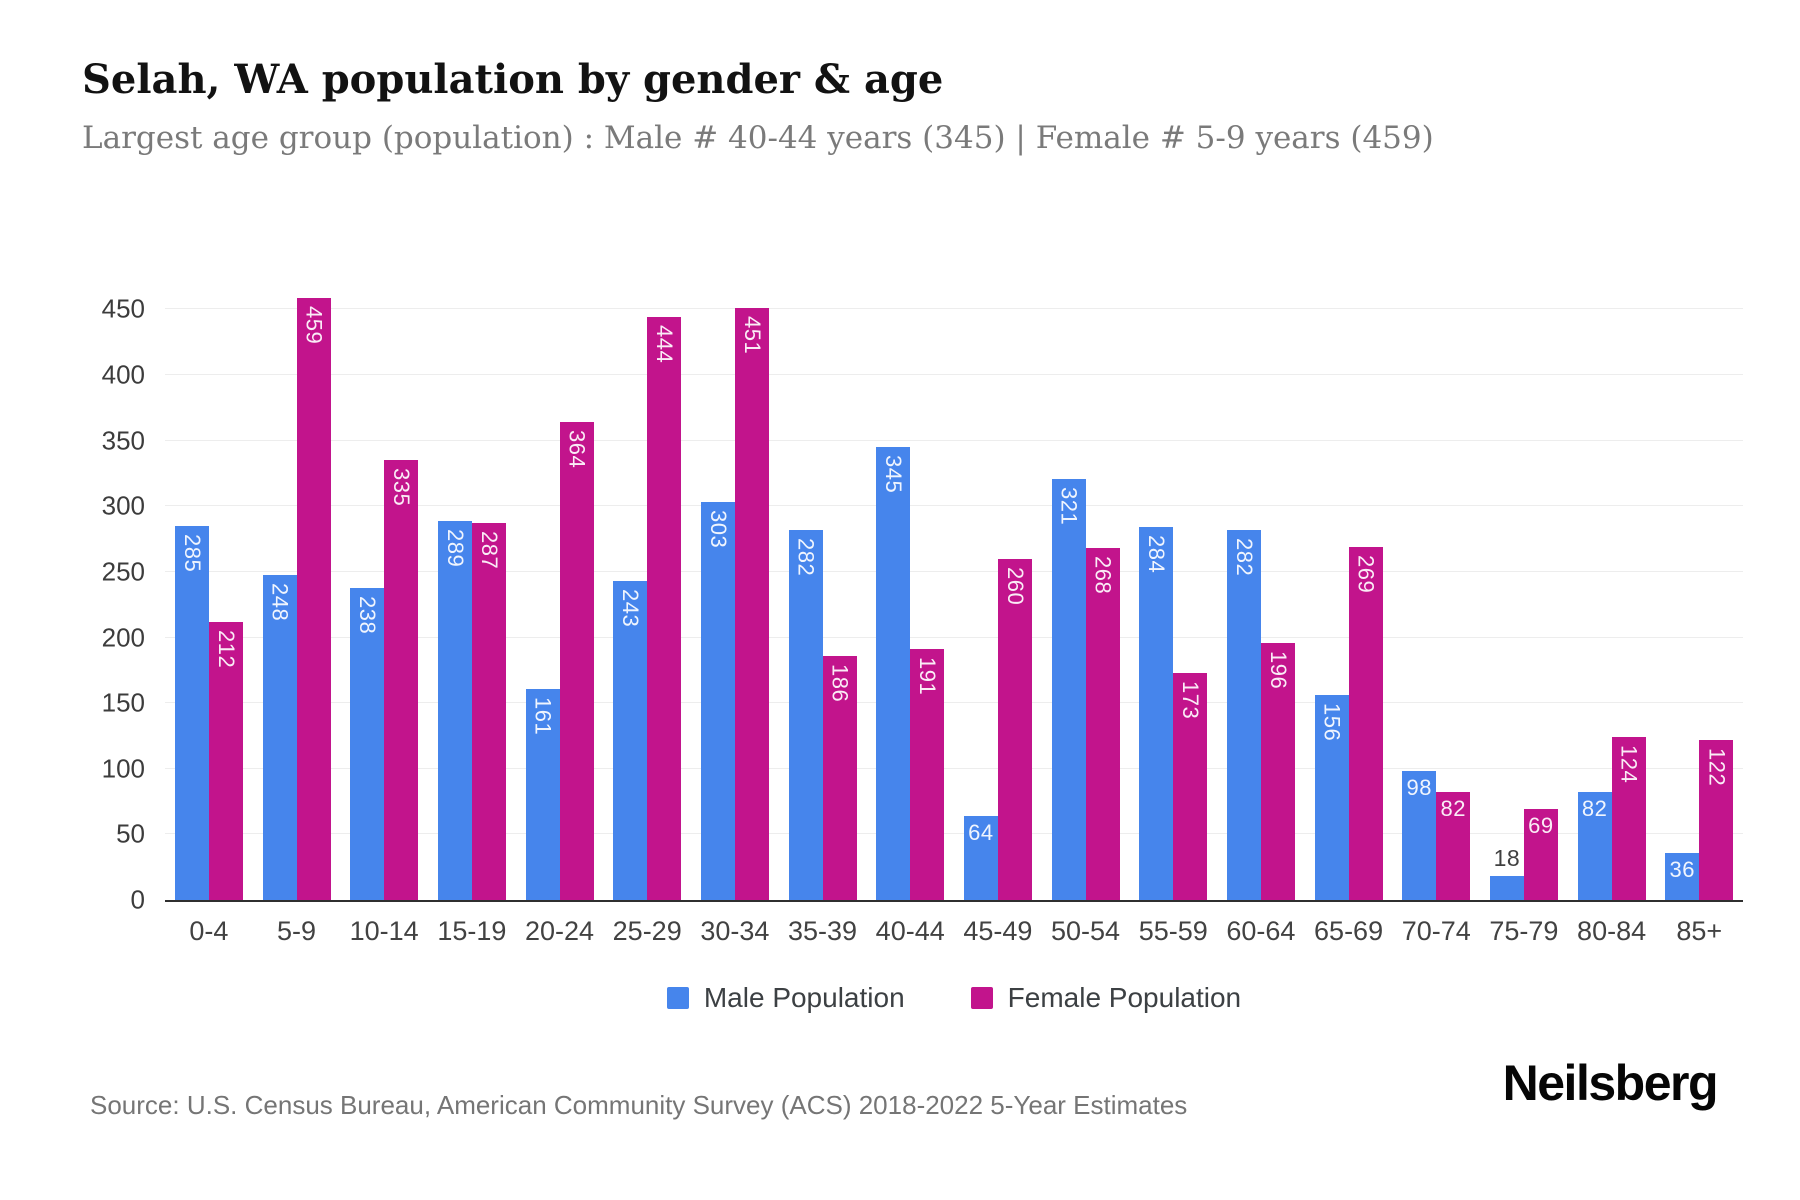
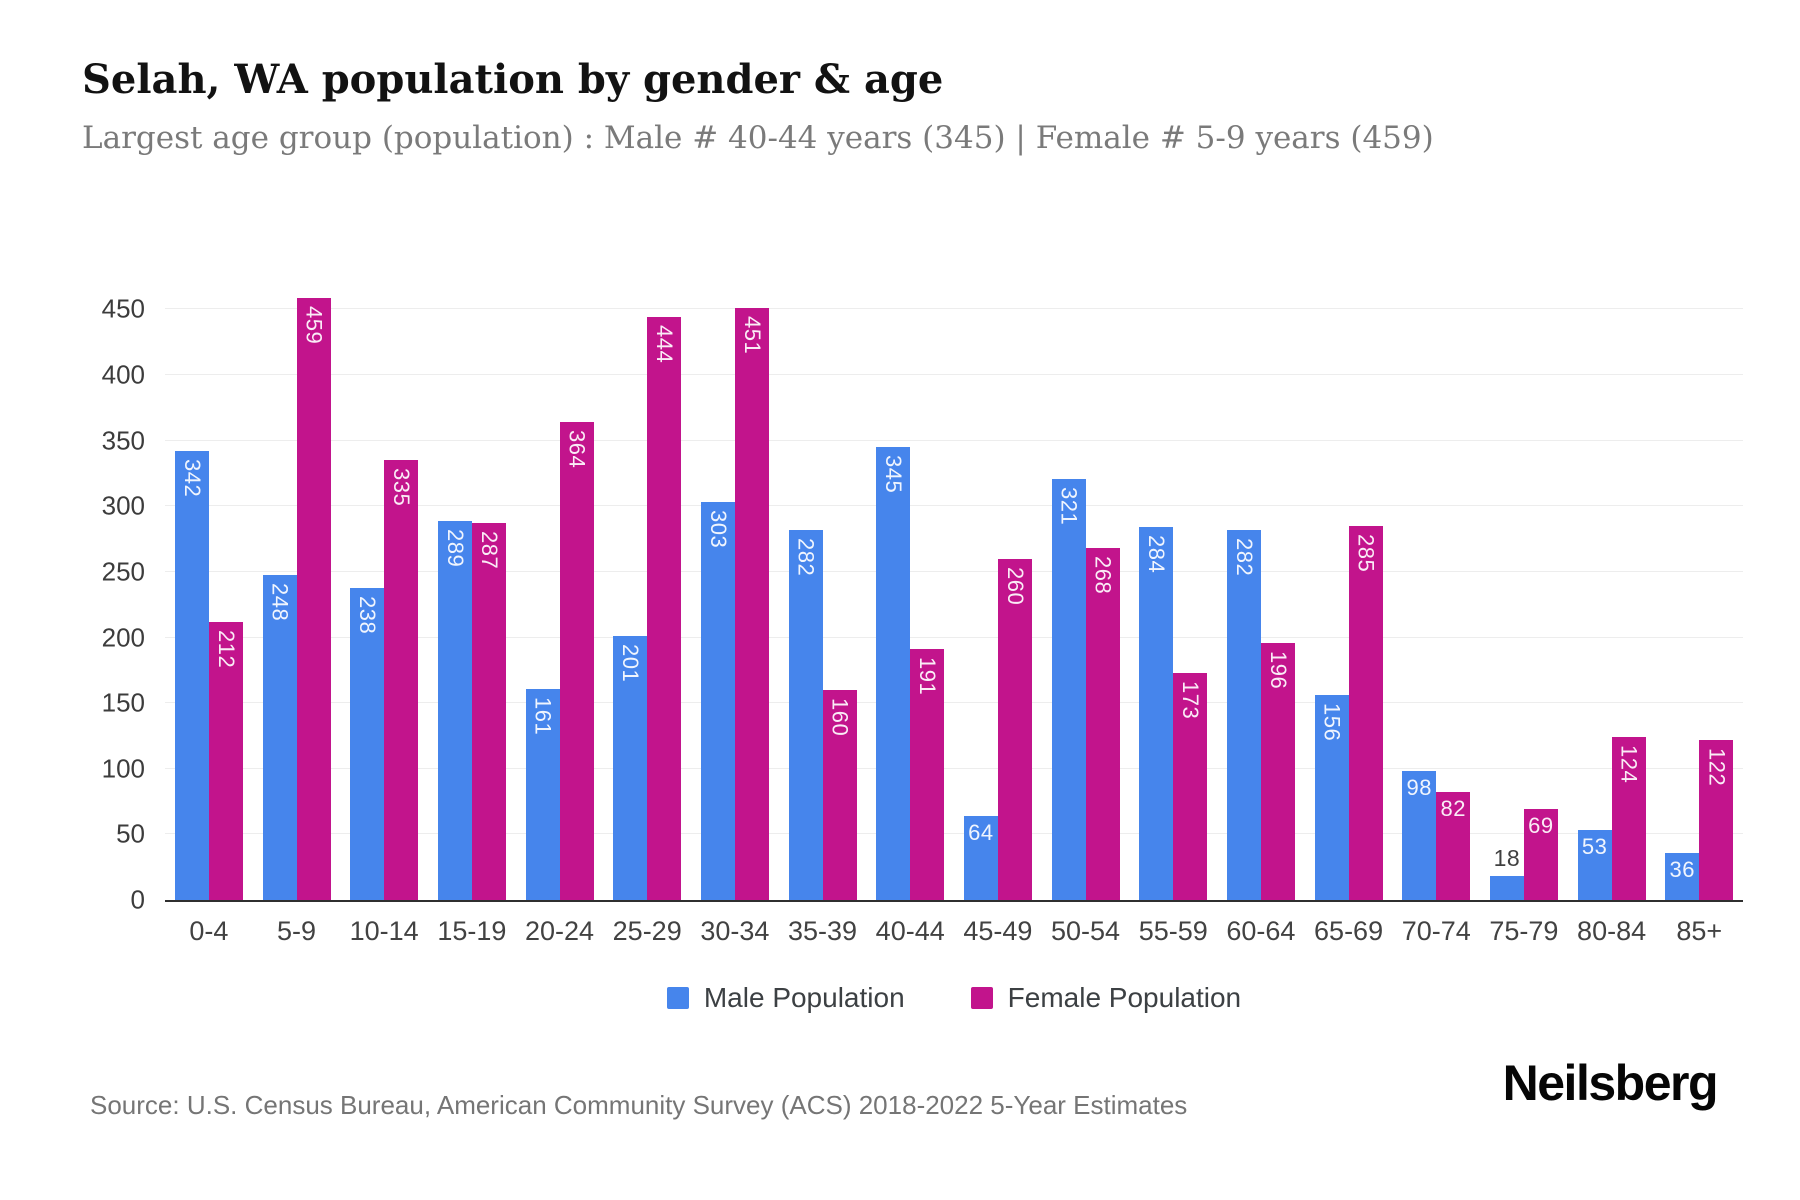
Male Population/0-4: 285 -> 342
Male Population/25-29: 243 -> 201
Female Population/35-39: 186 -> 160
Female Population/65-69: 269 -> 285
Male Population/80-84: 82 -> 53
